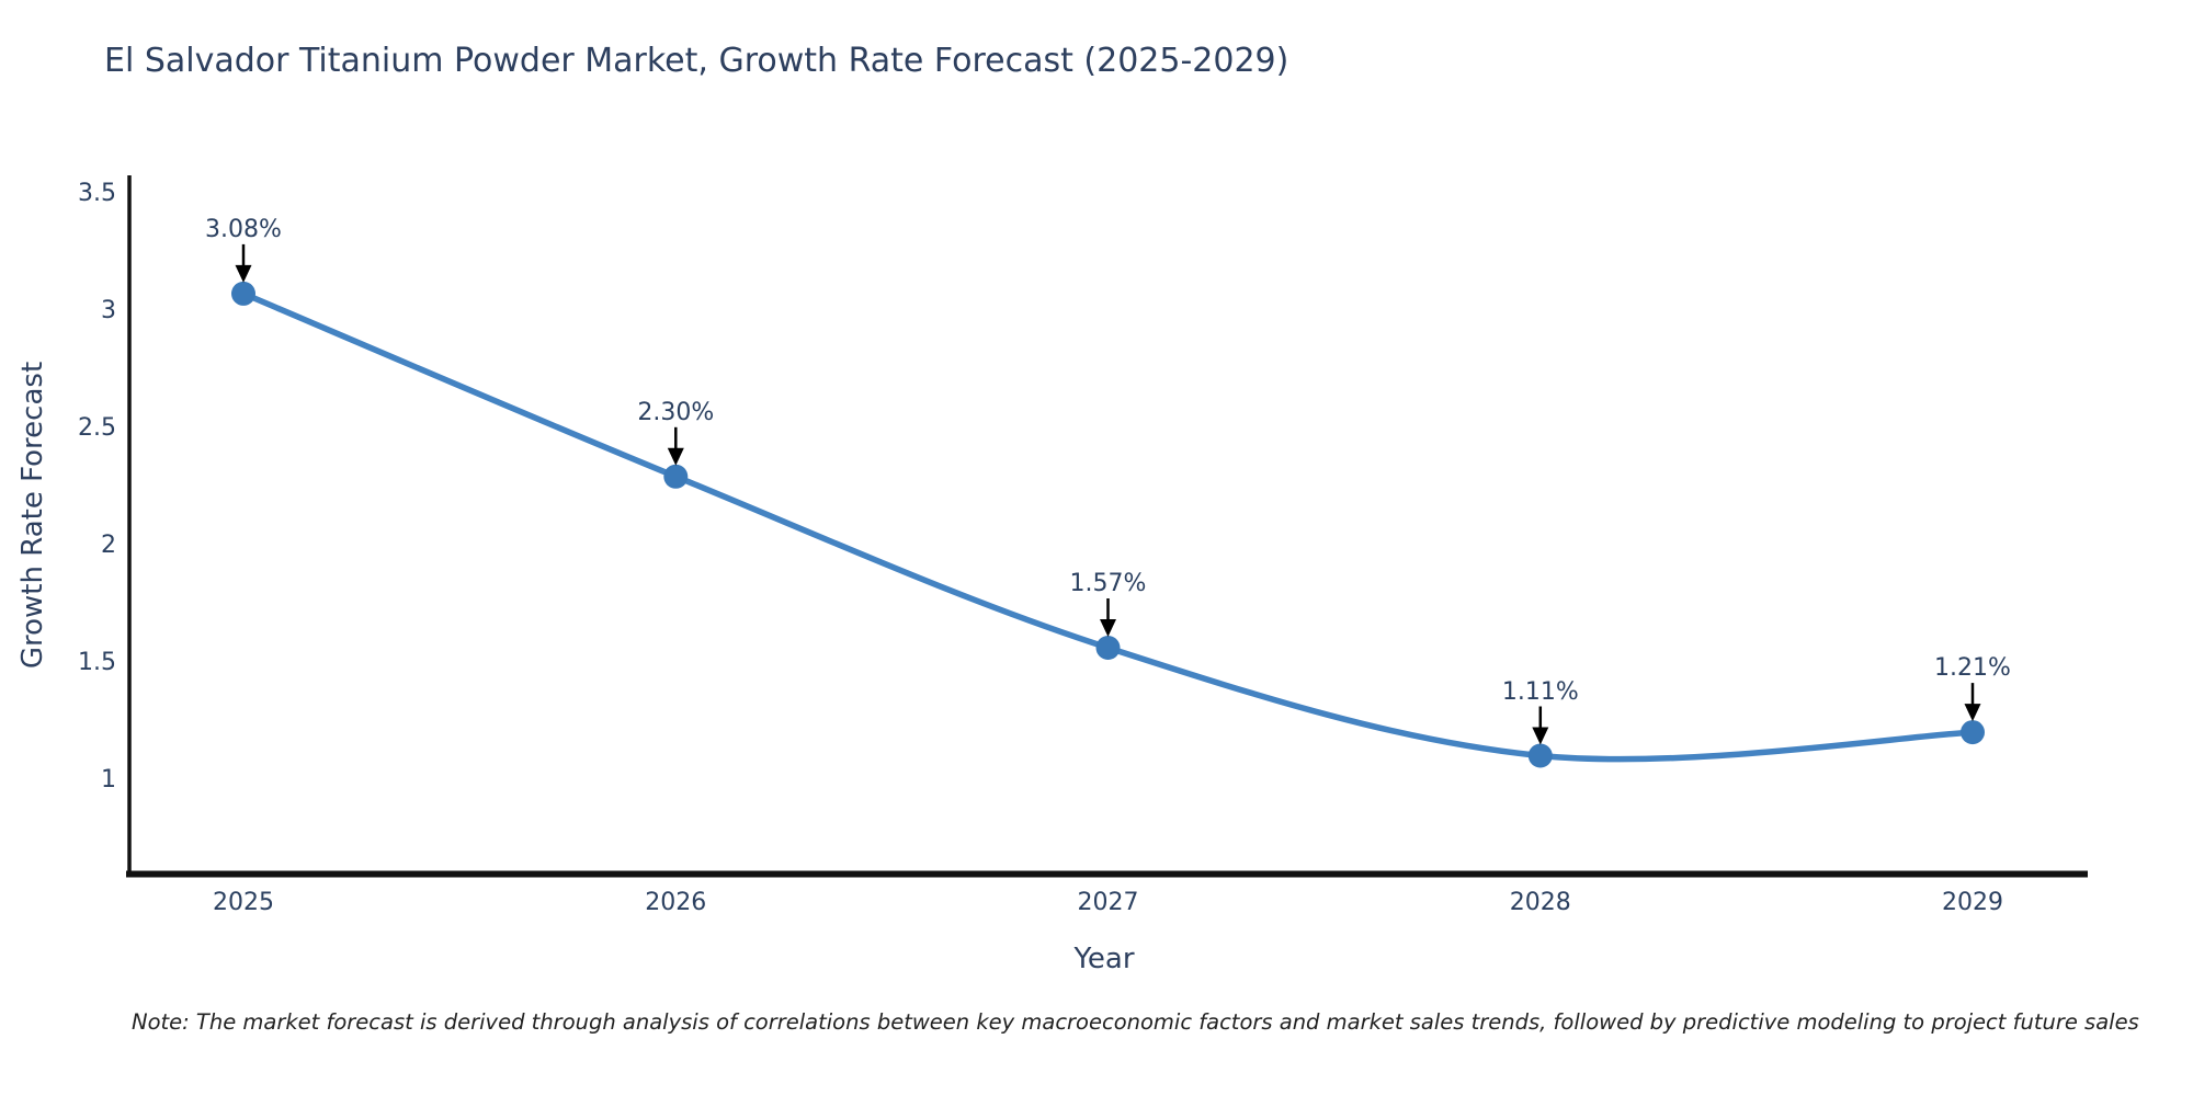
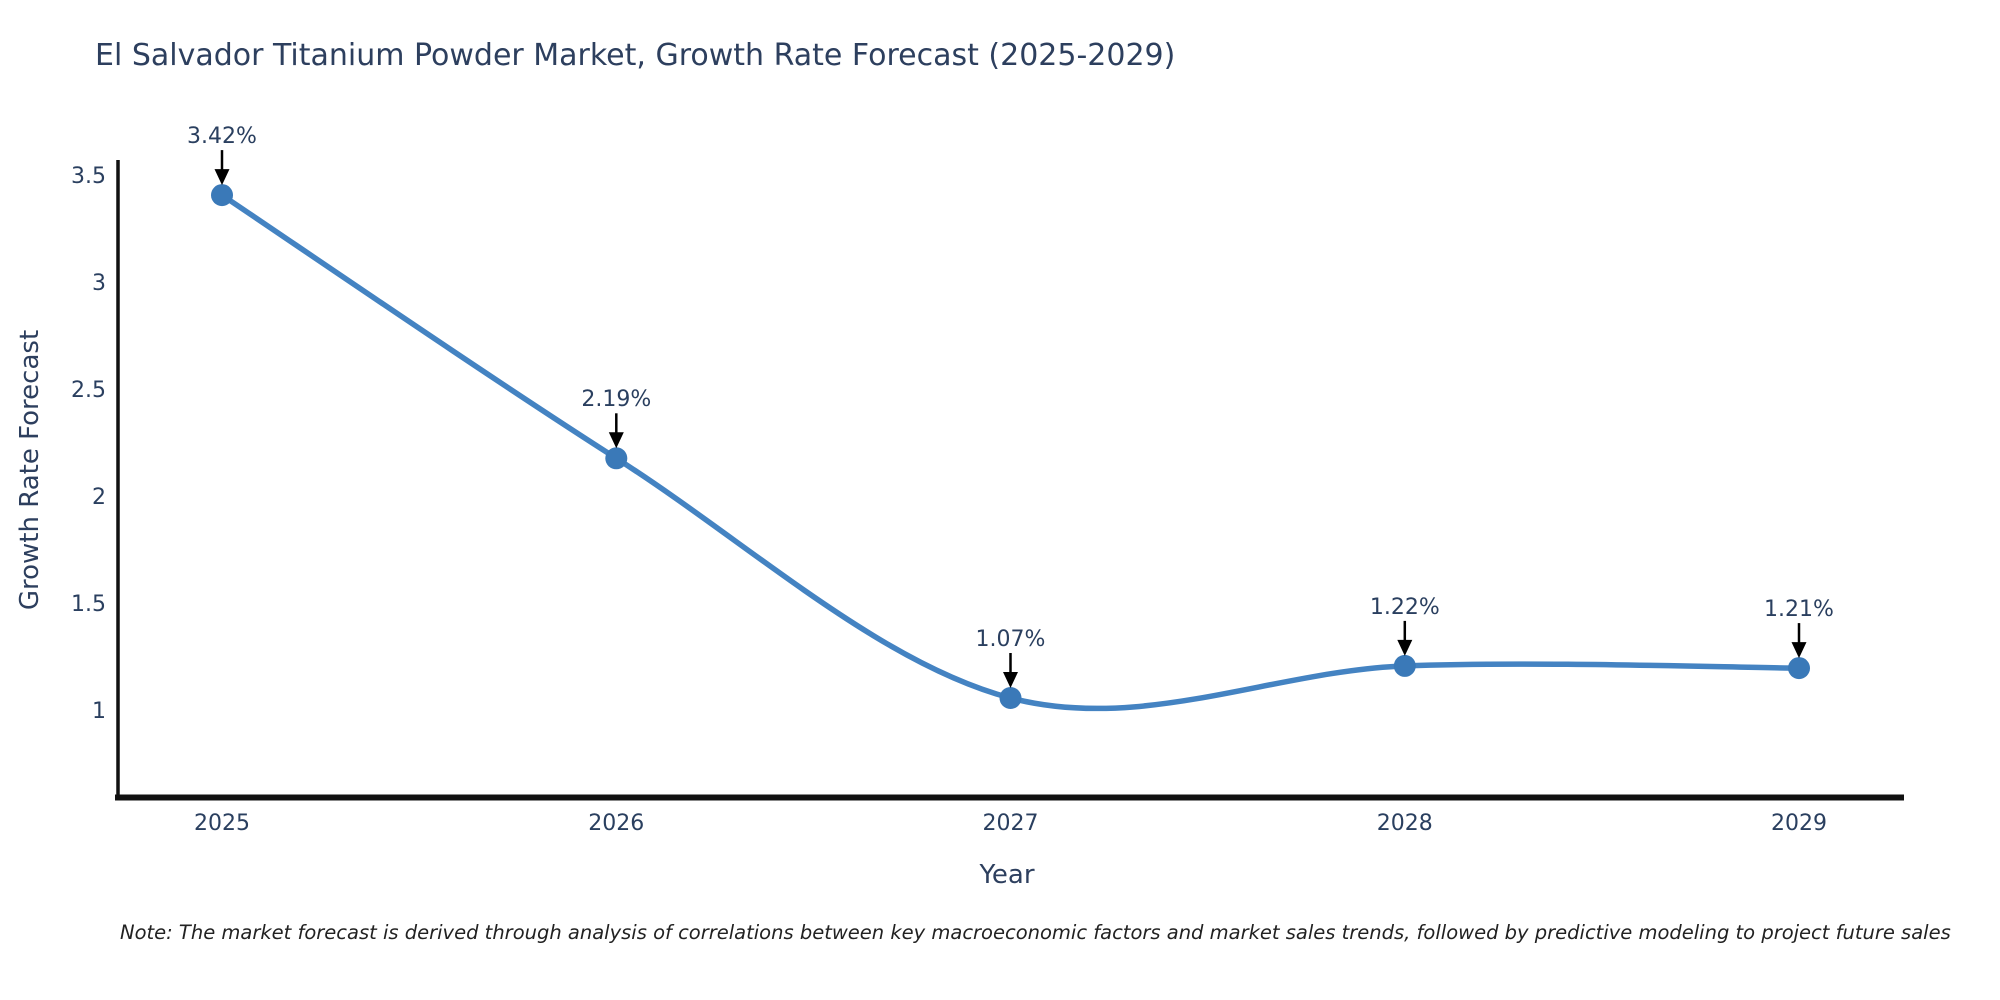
2025: 3.08% -> 3.42%
2026: 2.30% -> 2.19%
2027: 1.57% -> 1.07%
2028: 1.11% -> 1.22%
